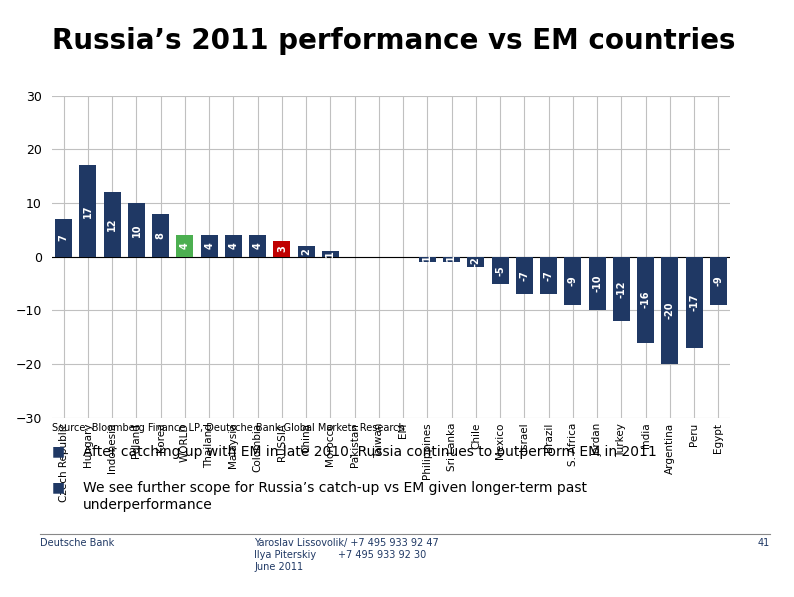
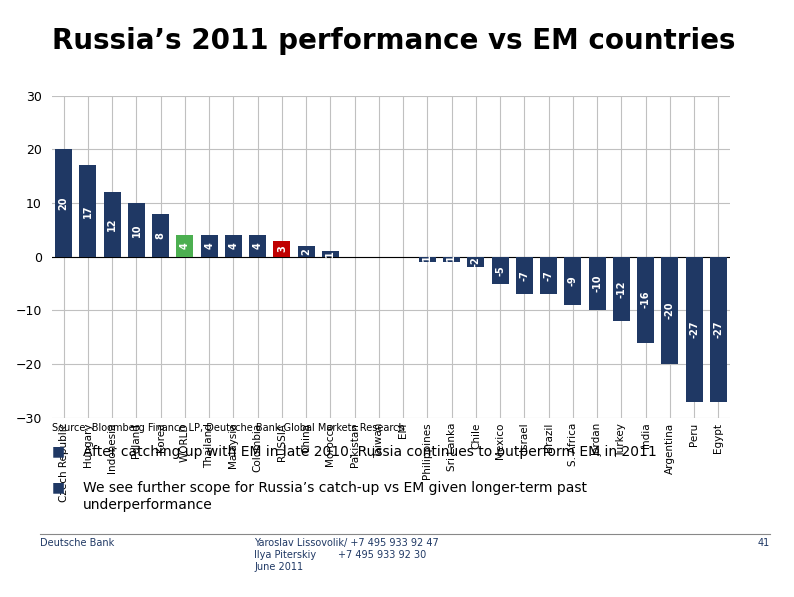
Czech Republic: 7 -> 20
Peru: -17 -> -27
Egypt: -9 -> -27
